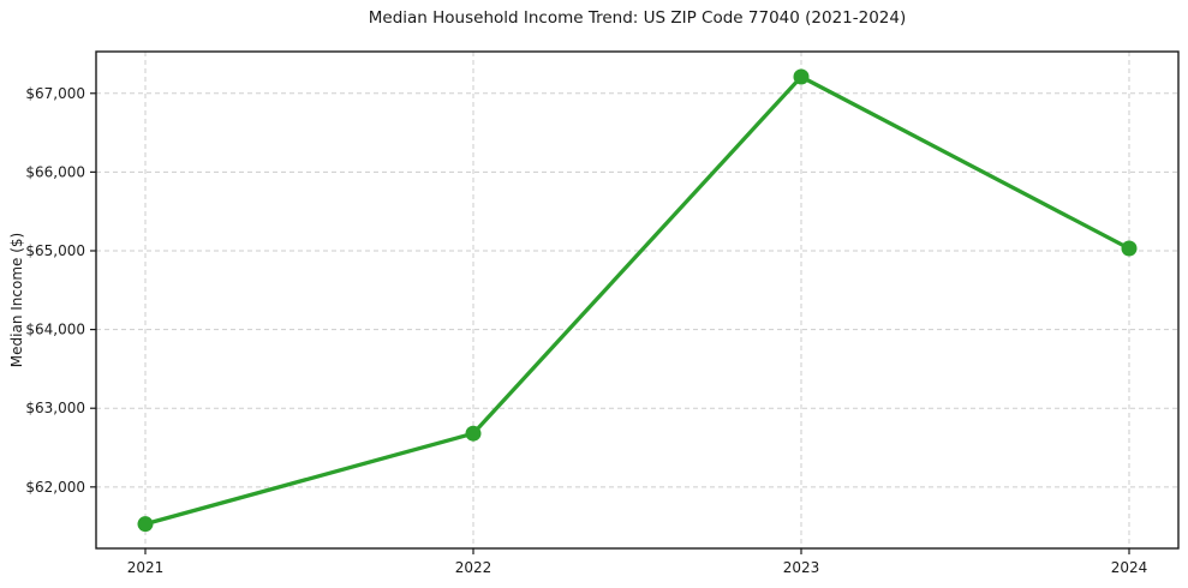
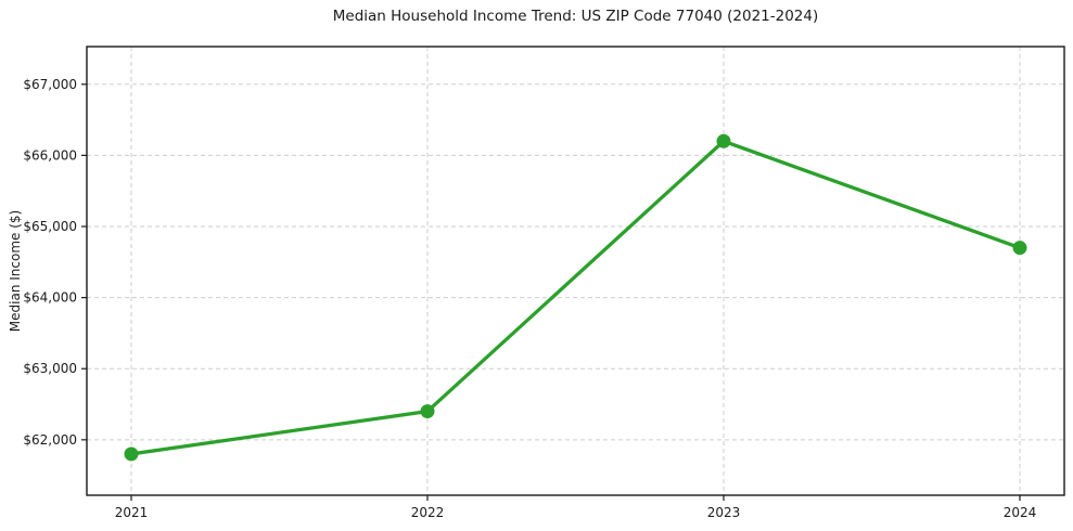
2021: $61500 -> $61800
2022: $62700 -> $62400
2023: $67200 -> $66200
2024: $65000 -> $64700
